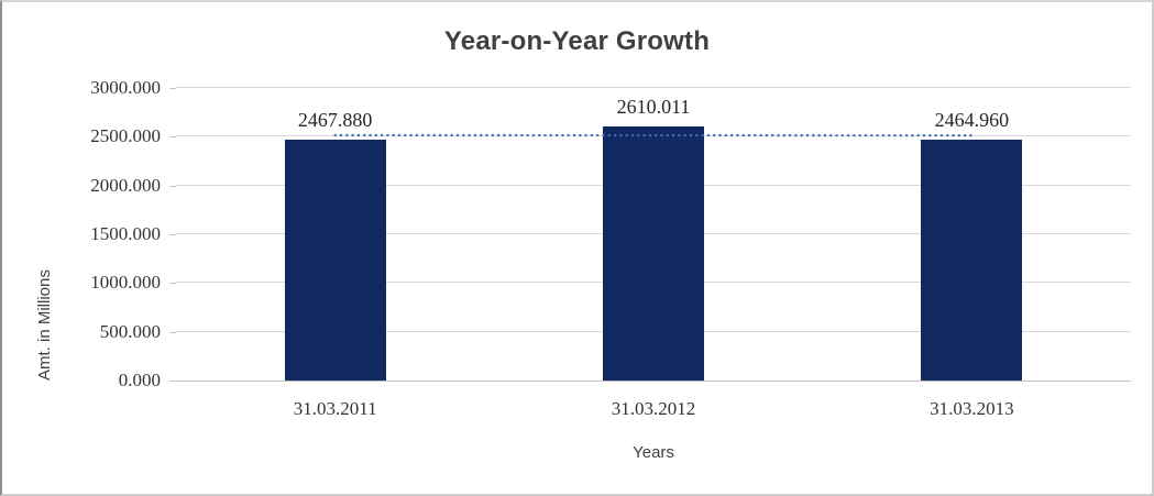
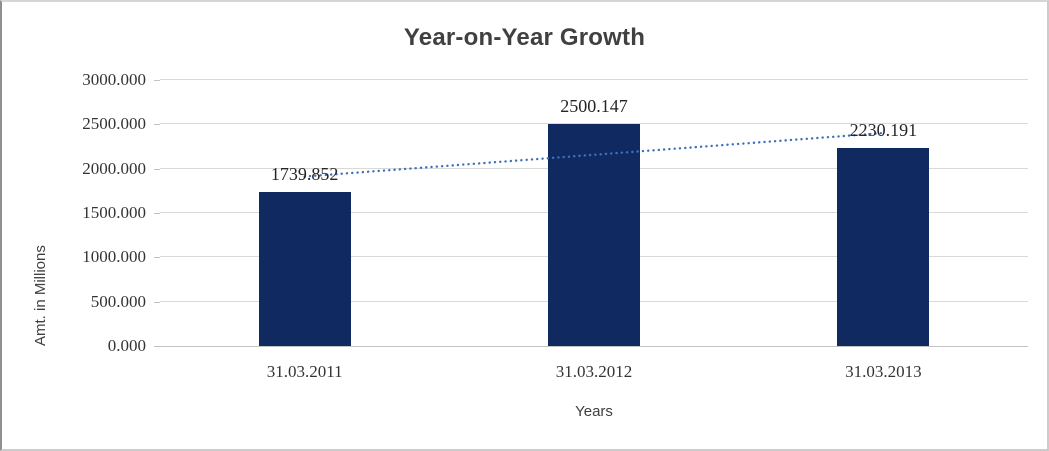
31.03.2011: 2467.880 -> 1739.852
31.03.2012: 2610.011 -> 2500.147
31.03.2013: 2464.960 -> 2230.191
